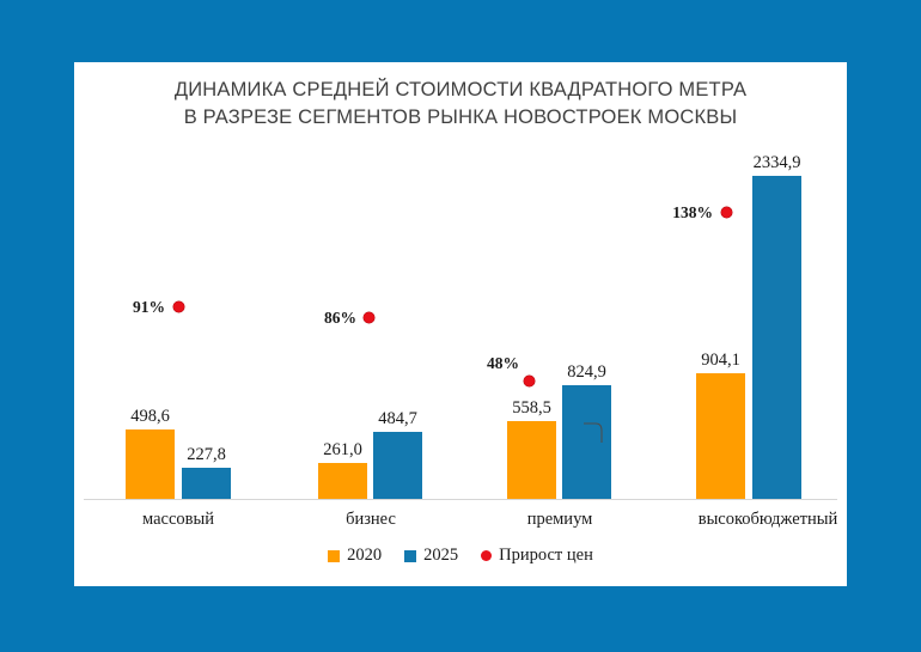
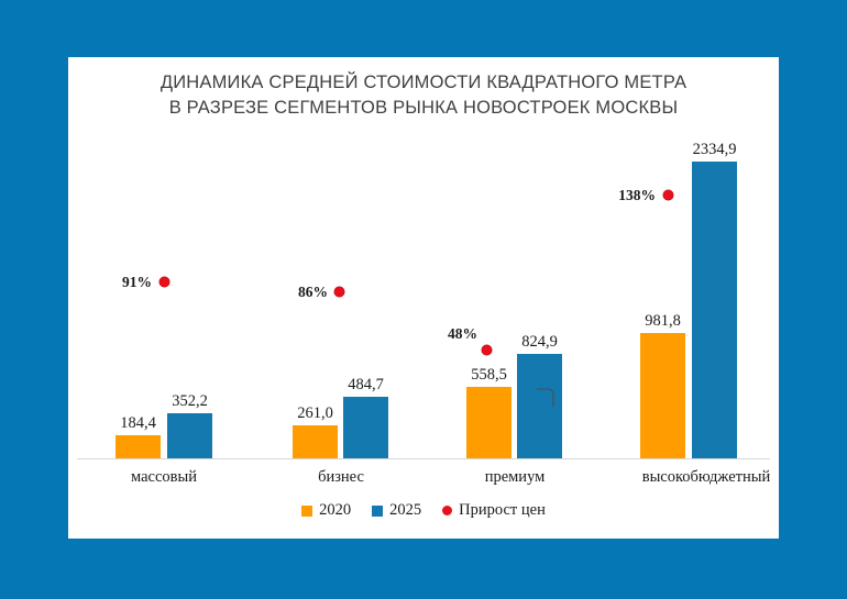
2020/массовый: 498,6 -> 184,4
2025/массовый: 227,8 -> 352,2
2020/высокобюджетный: 904,1 -> 981,8
